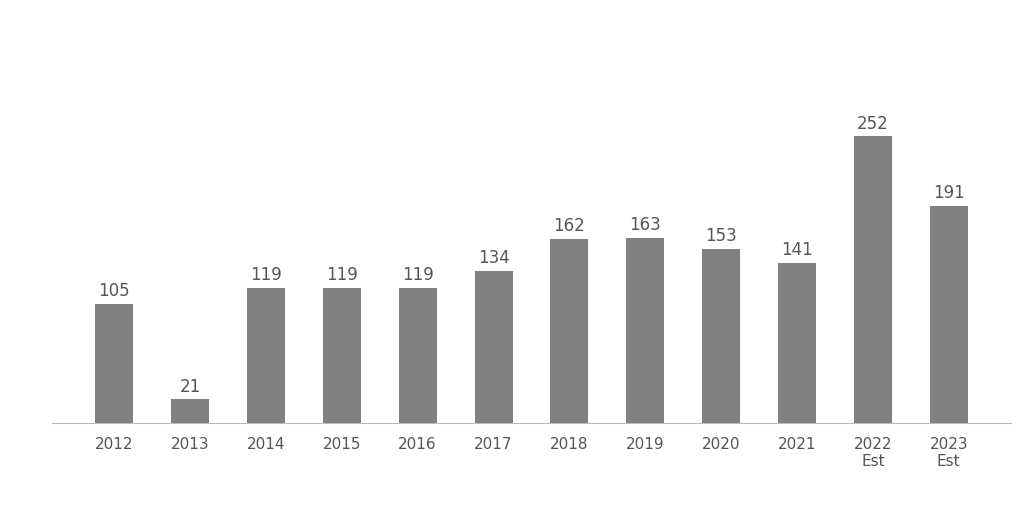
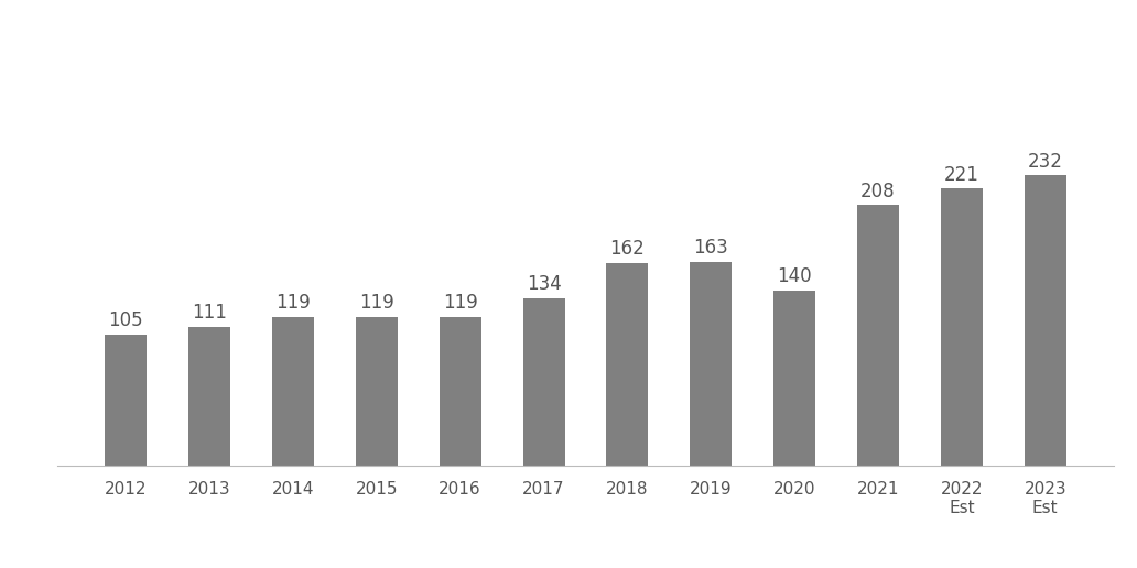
2013: 21 -> 111
2020: 153 -> 140
2021: 141 -> 208
2022 Est: 252 -> 221
2023 Est: 191 -> 232
